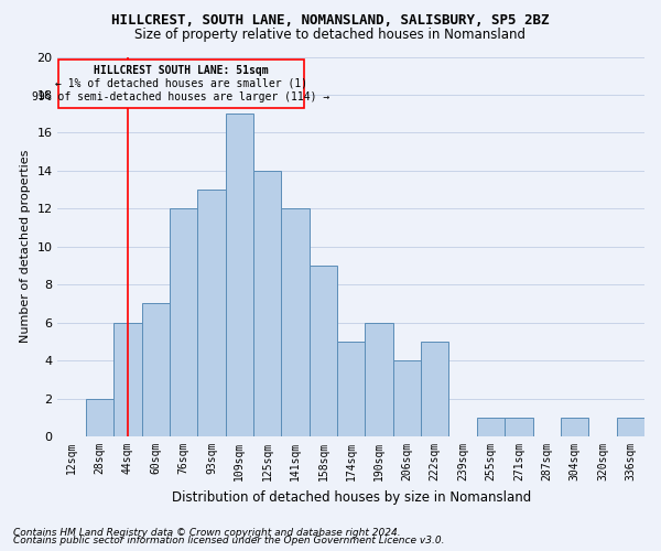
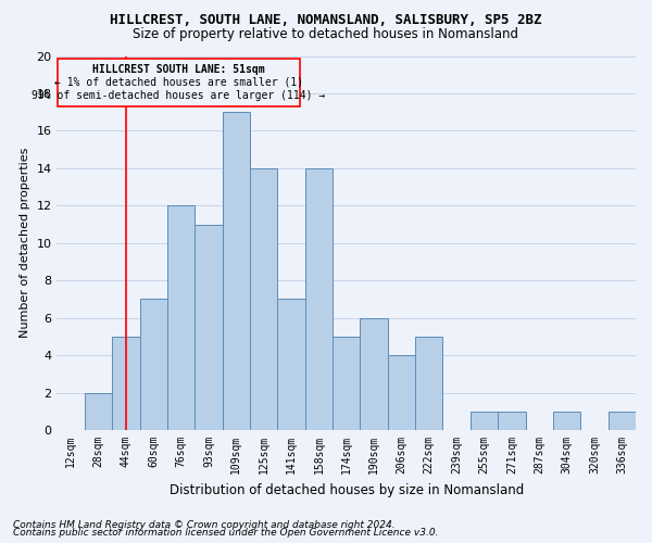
44sqm: 6 -> 5
93sqm: 13 -> 11
141sqm: 12 -> 7
158sqm: 9 -> 14
